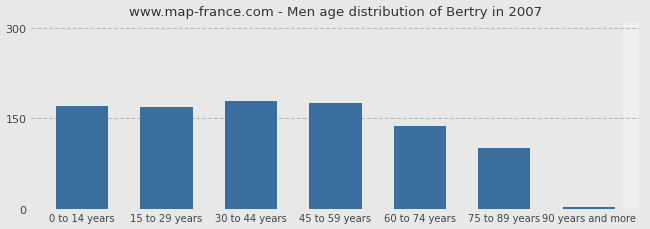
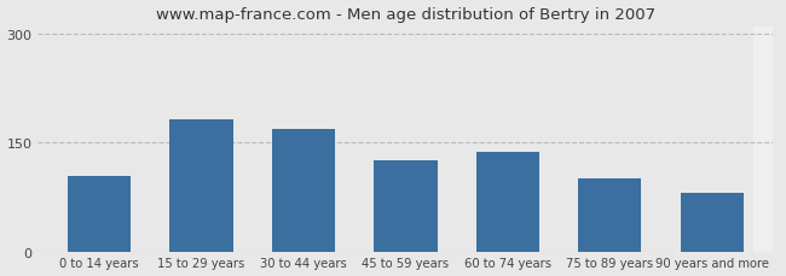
0 to 14 years: 170 -> 104
15 to 29 years: 168 -> 182
30 to 44 years: 178 -> 168
45 to 59 years: 175 -> 126
90 years and more: 3 -> 80
